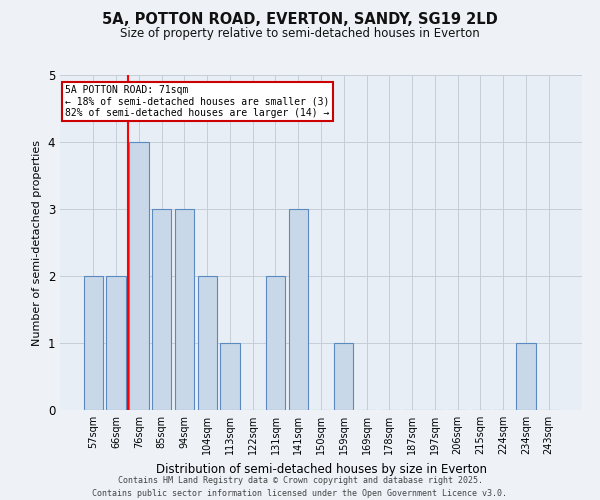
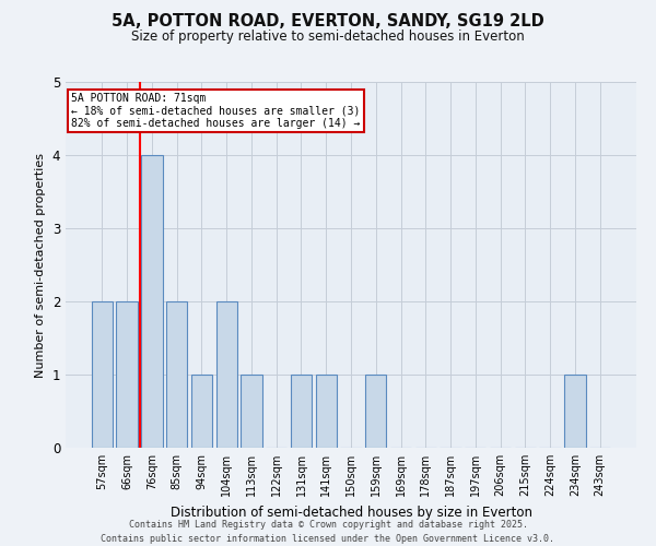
85sqm: 3 -> 2
94sqm: 3 -> 1
131sqm: 2 -> 1
141sqm: 3 -> 1
